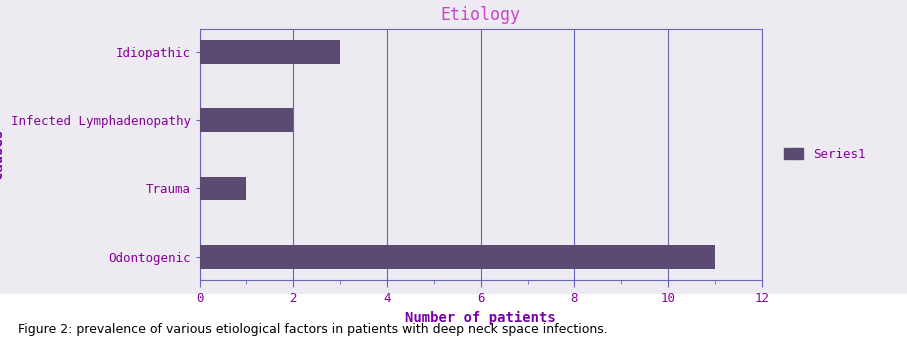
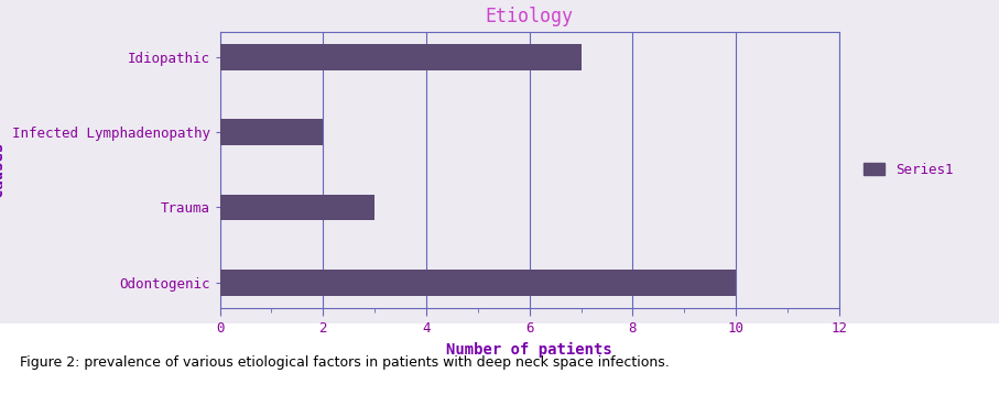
Idiopathic: 3 -> 7
Trauma: 1 -> 3
Odontogenic: 11 -> 10
